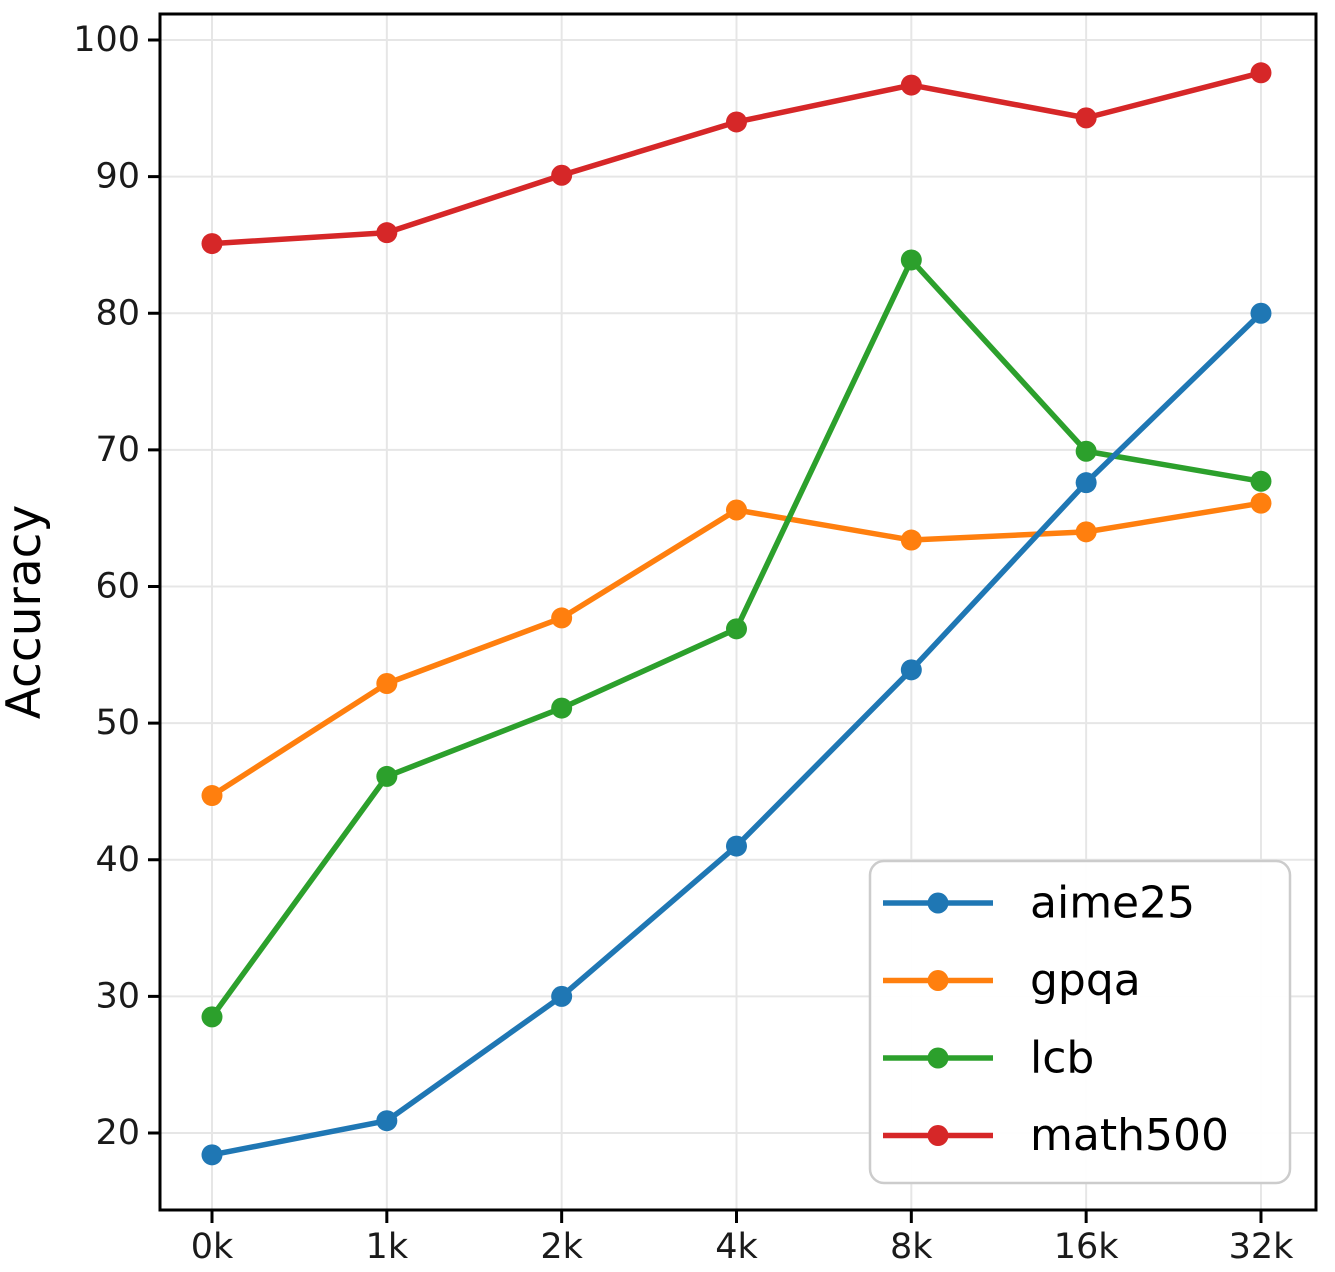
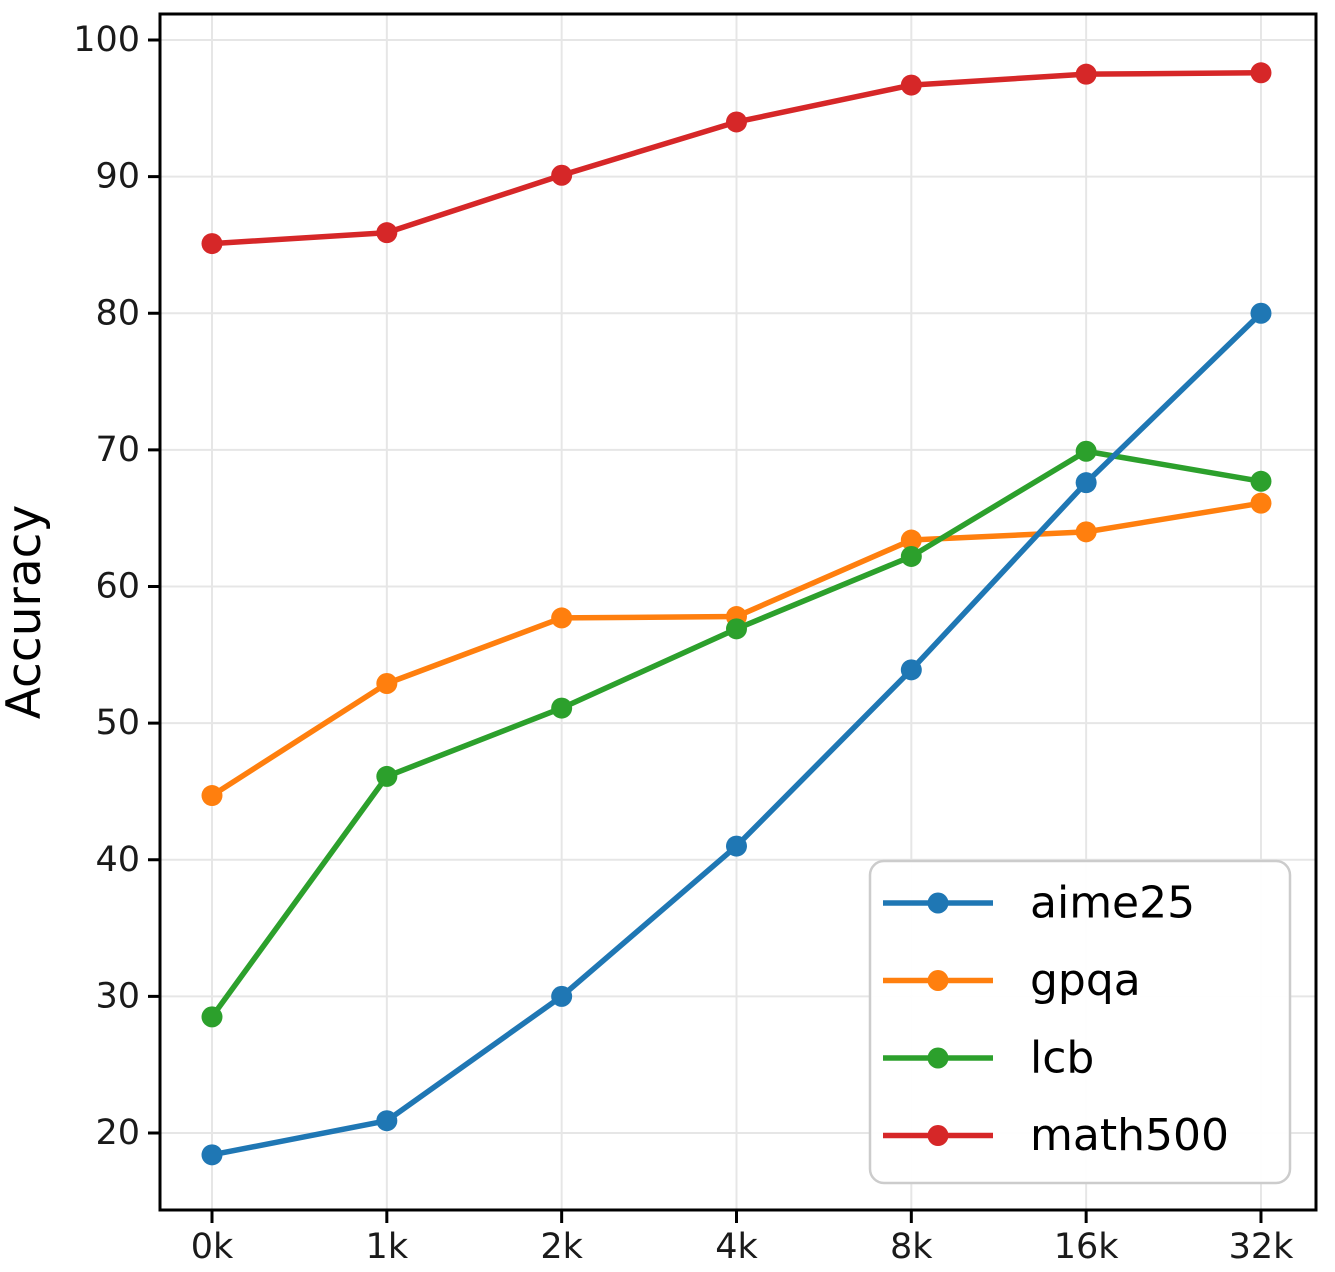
gpqa/4k: 65.6 -> 57.8
lcb/8k: 83.9 -> 62.2
math500/16k: 94.3 -> 97.5
